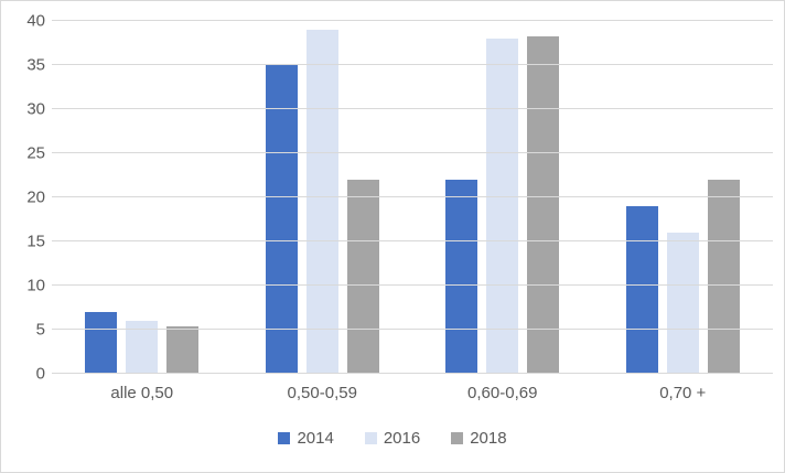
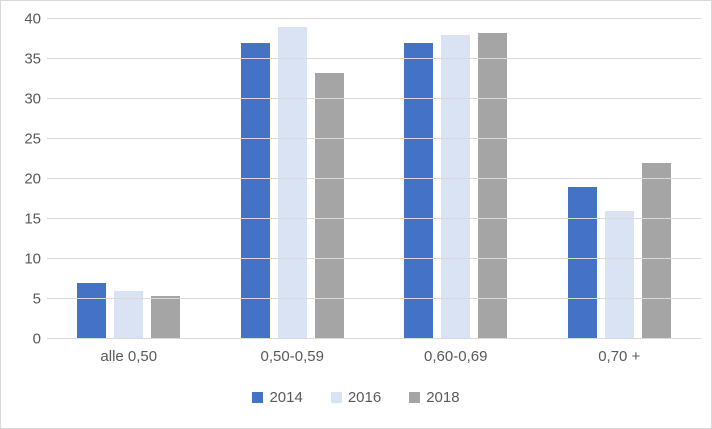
2014/0,50-0,59: 35 -> 37
2018/0,50-0,59: 22 -> 33
2014/0,60-0,69: 22 -> 37
